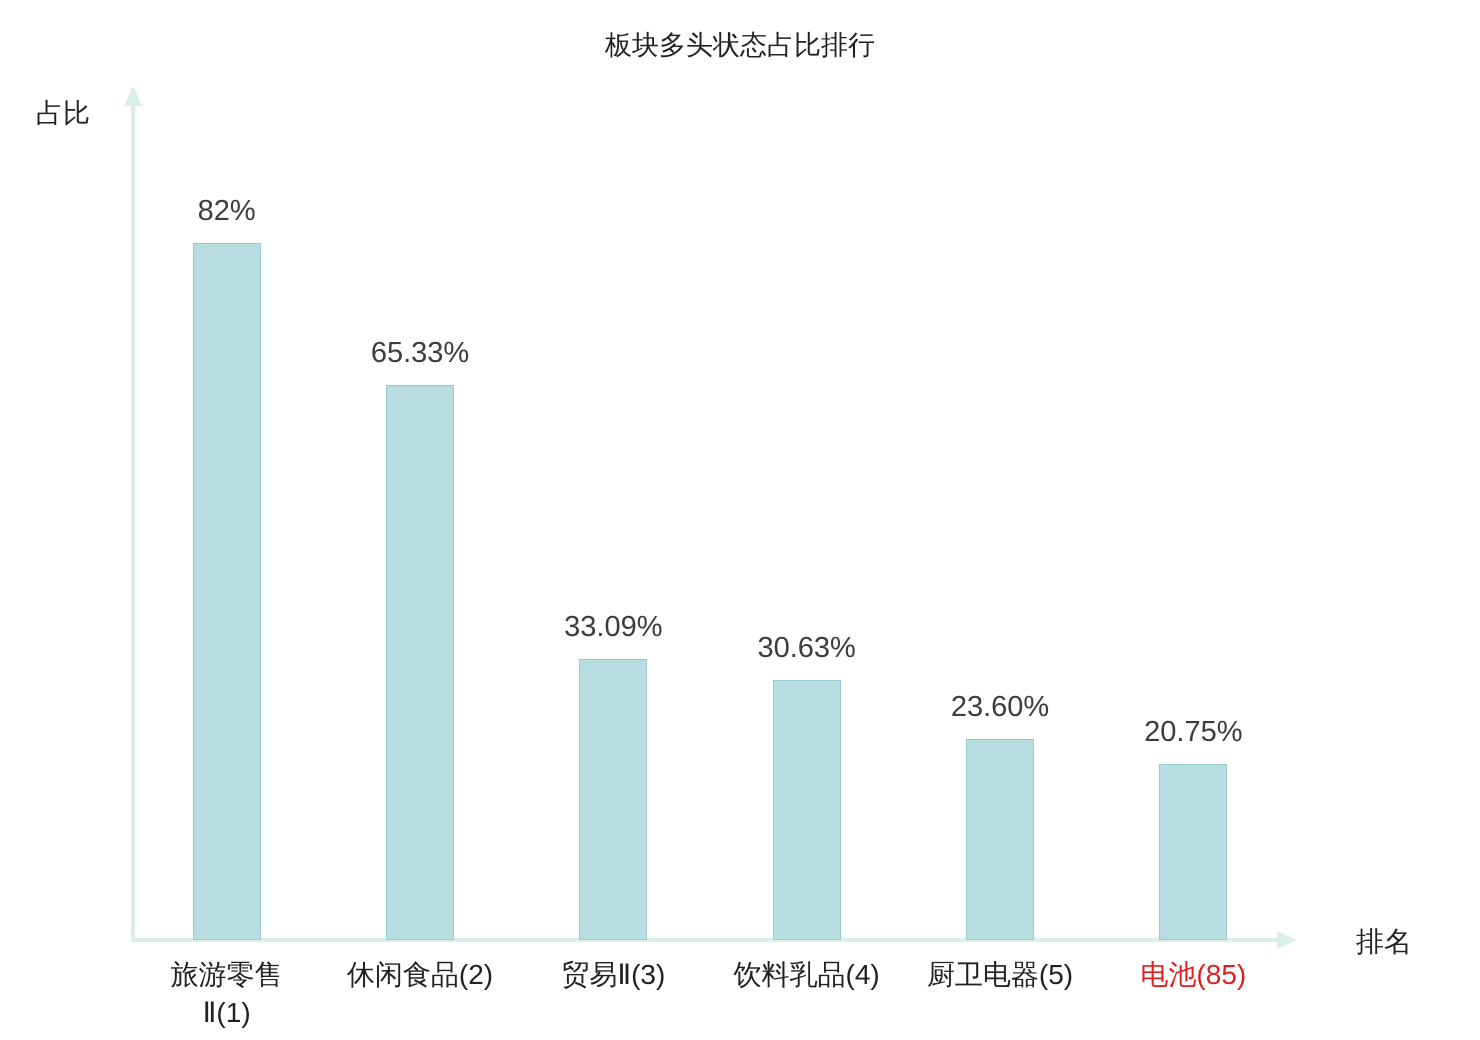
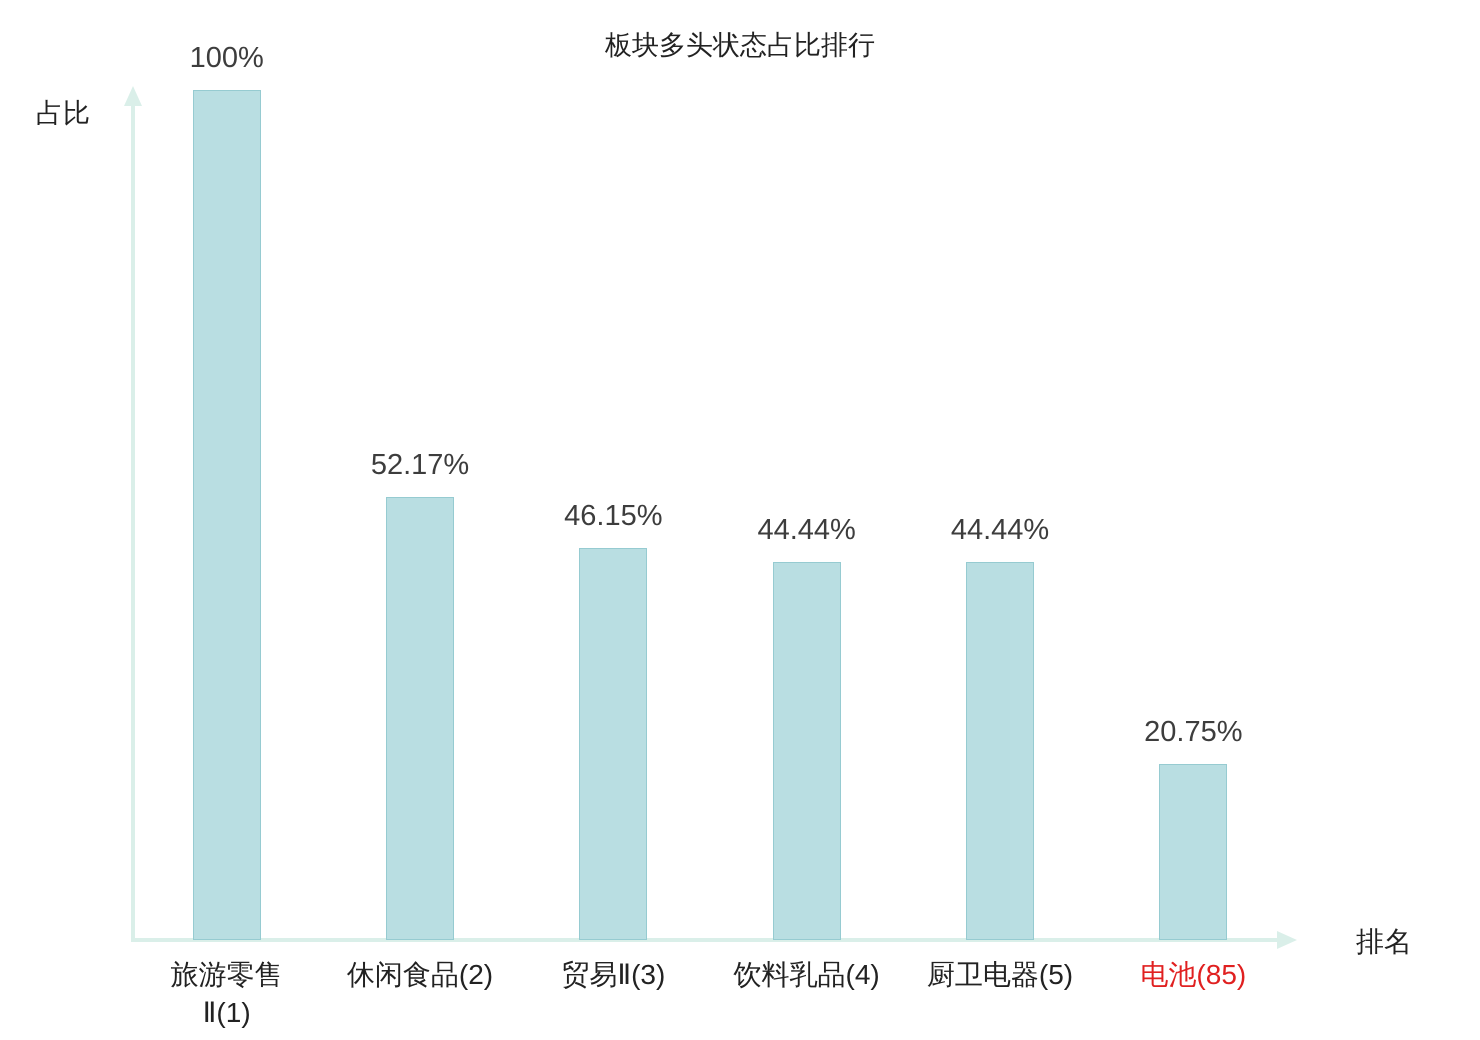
旅游零售 Ⅱ(1): 82% -> 100%
休闲食品(2): 65.33% -> 52.17%
贸易Ⅱ(3): 33.09% -> 46.15%
饮料乳品(4): 30.63% -> 44.44%
厨卫电器(5): 23.60% -> 44.44%
